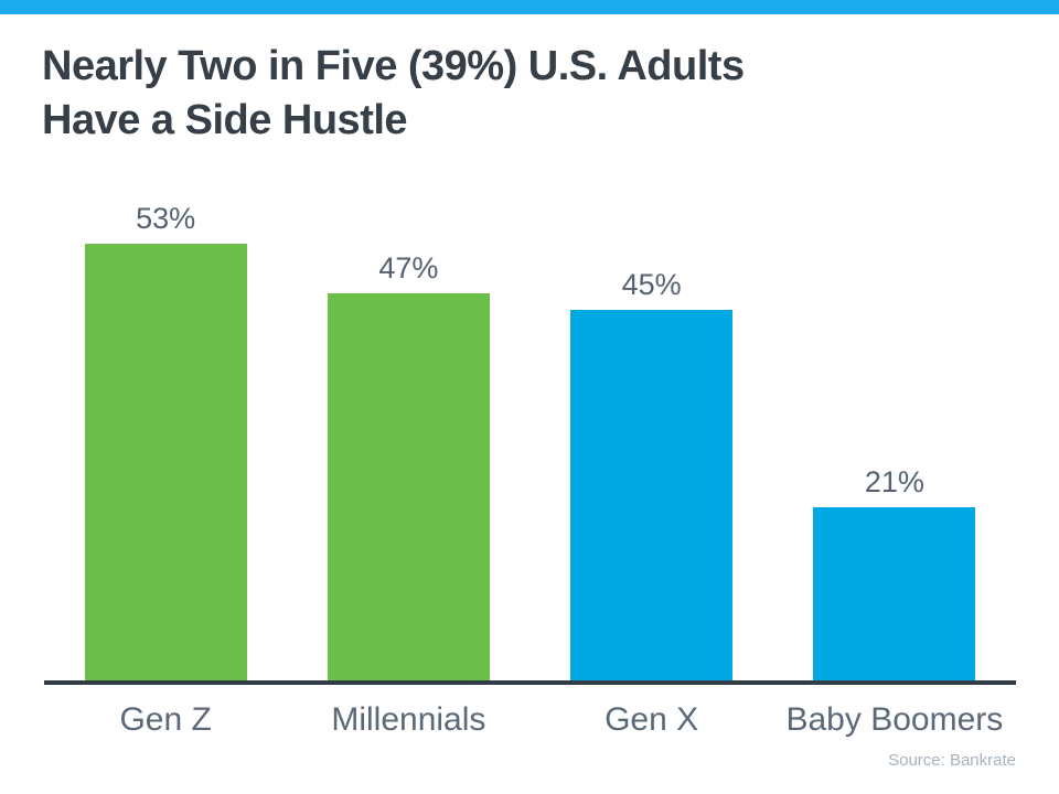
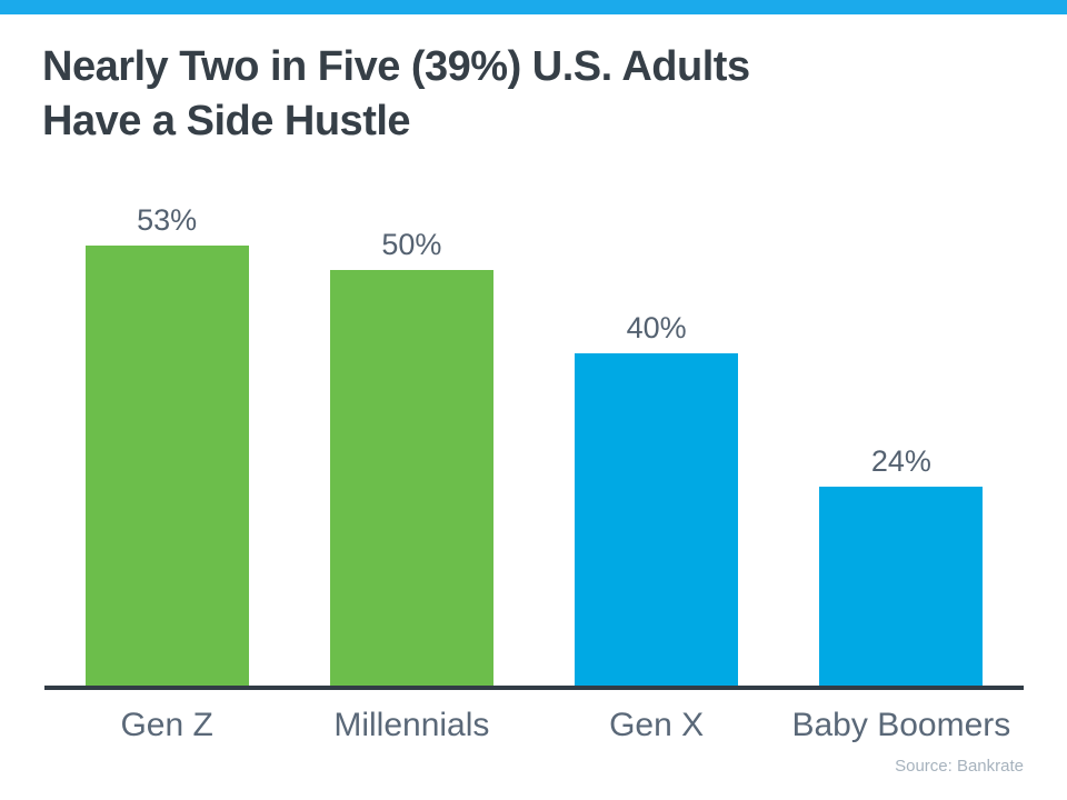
Millennials: 47% -> 50%
Gen X: 45% -> 40%
Baby Boomers: 21% -> 24%
